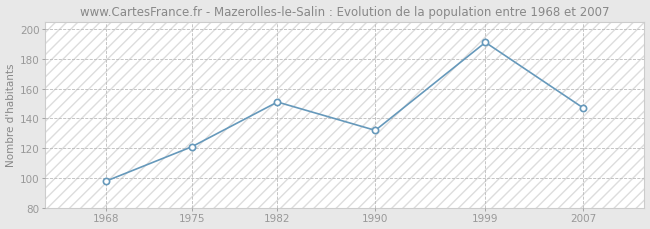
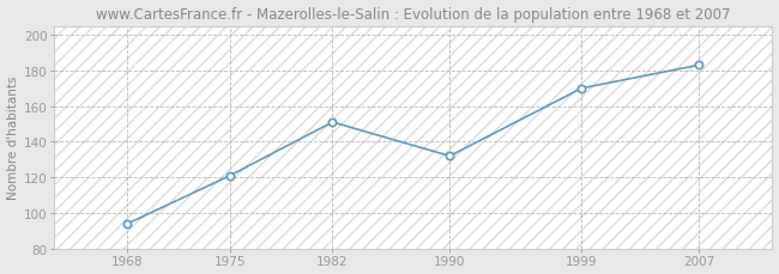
1968: 98 -> 94
1999: 191 -> 170
2007: 147 -> 183
